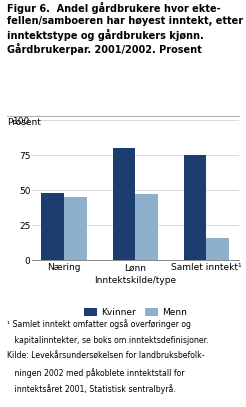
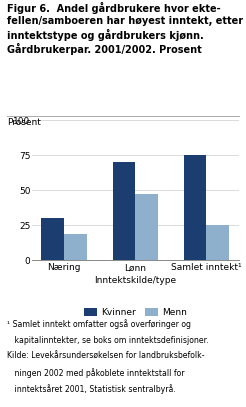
Kvinner/Næring: 48 -> 30
Menn/Næring: 45 -> 19
Kvinner/Lønn: 80 -> 70
Menn/Samlet inntekt¹: 16 -> 25
